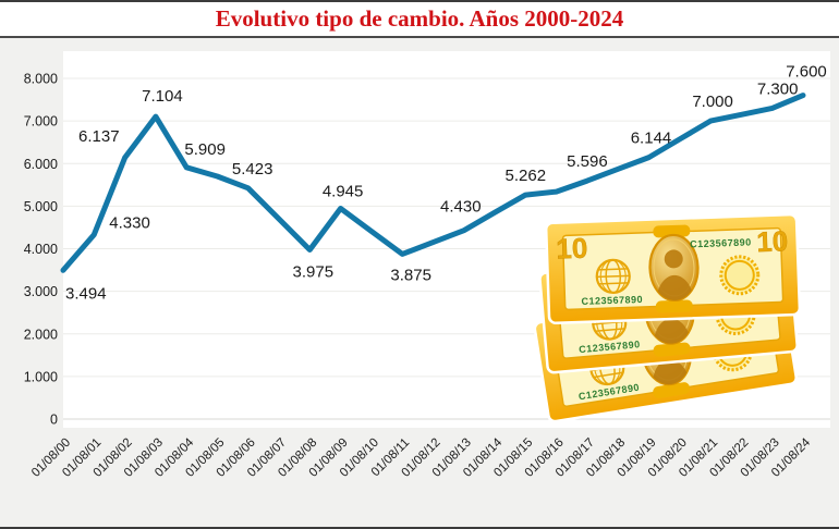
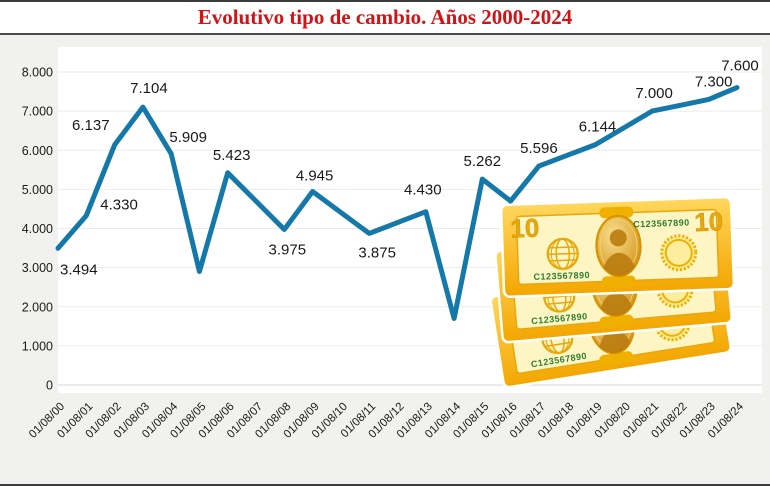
01/08/05: 5700 -> 2900
01/08/14: 4800 -> 1700
01/08/16: 5300 -> 4700
